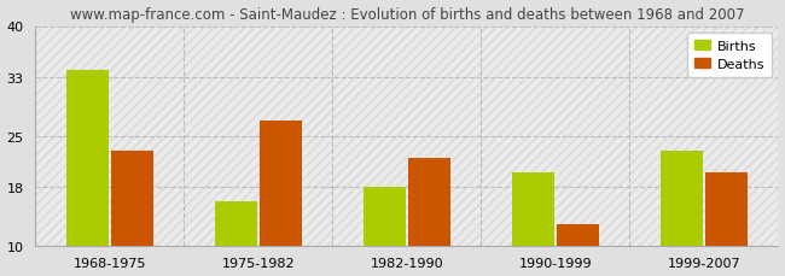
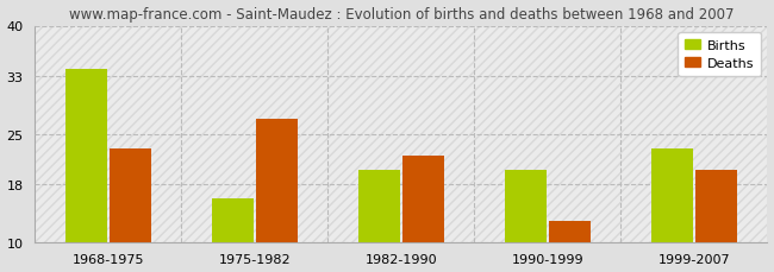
Births/1982-1990: 18 -> 20
